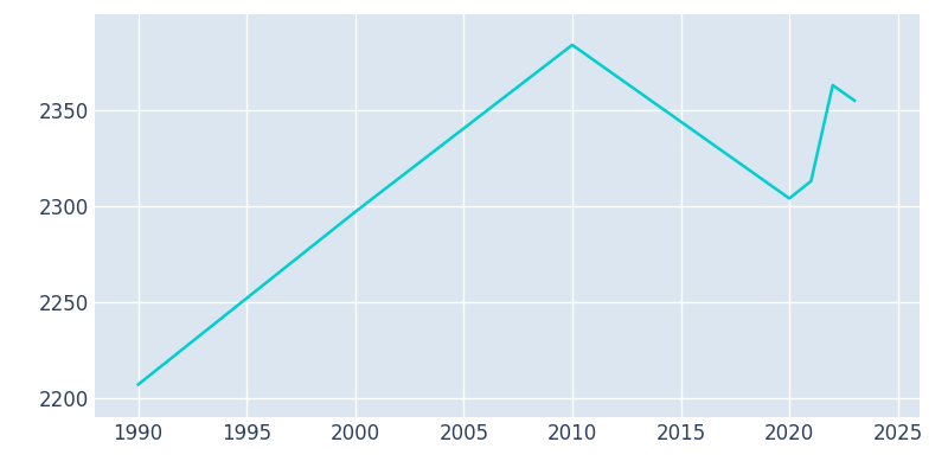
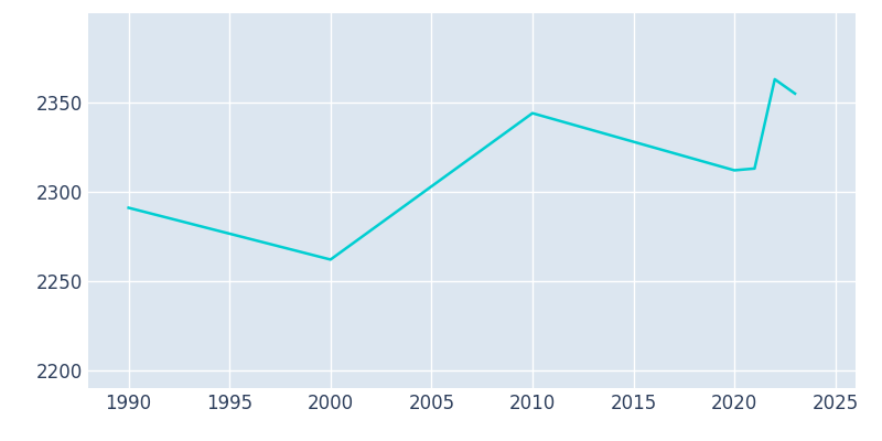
1990: 2207 -> 2291
2000: 2297 -> 2262
2010: 2384 -> 2344
2020: 2304 -> 2312
